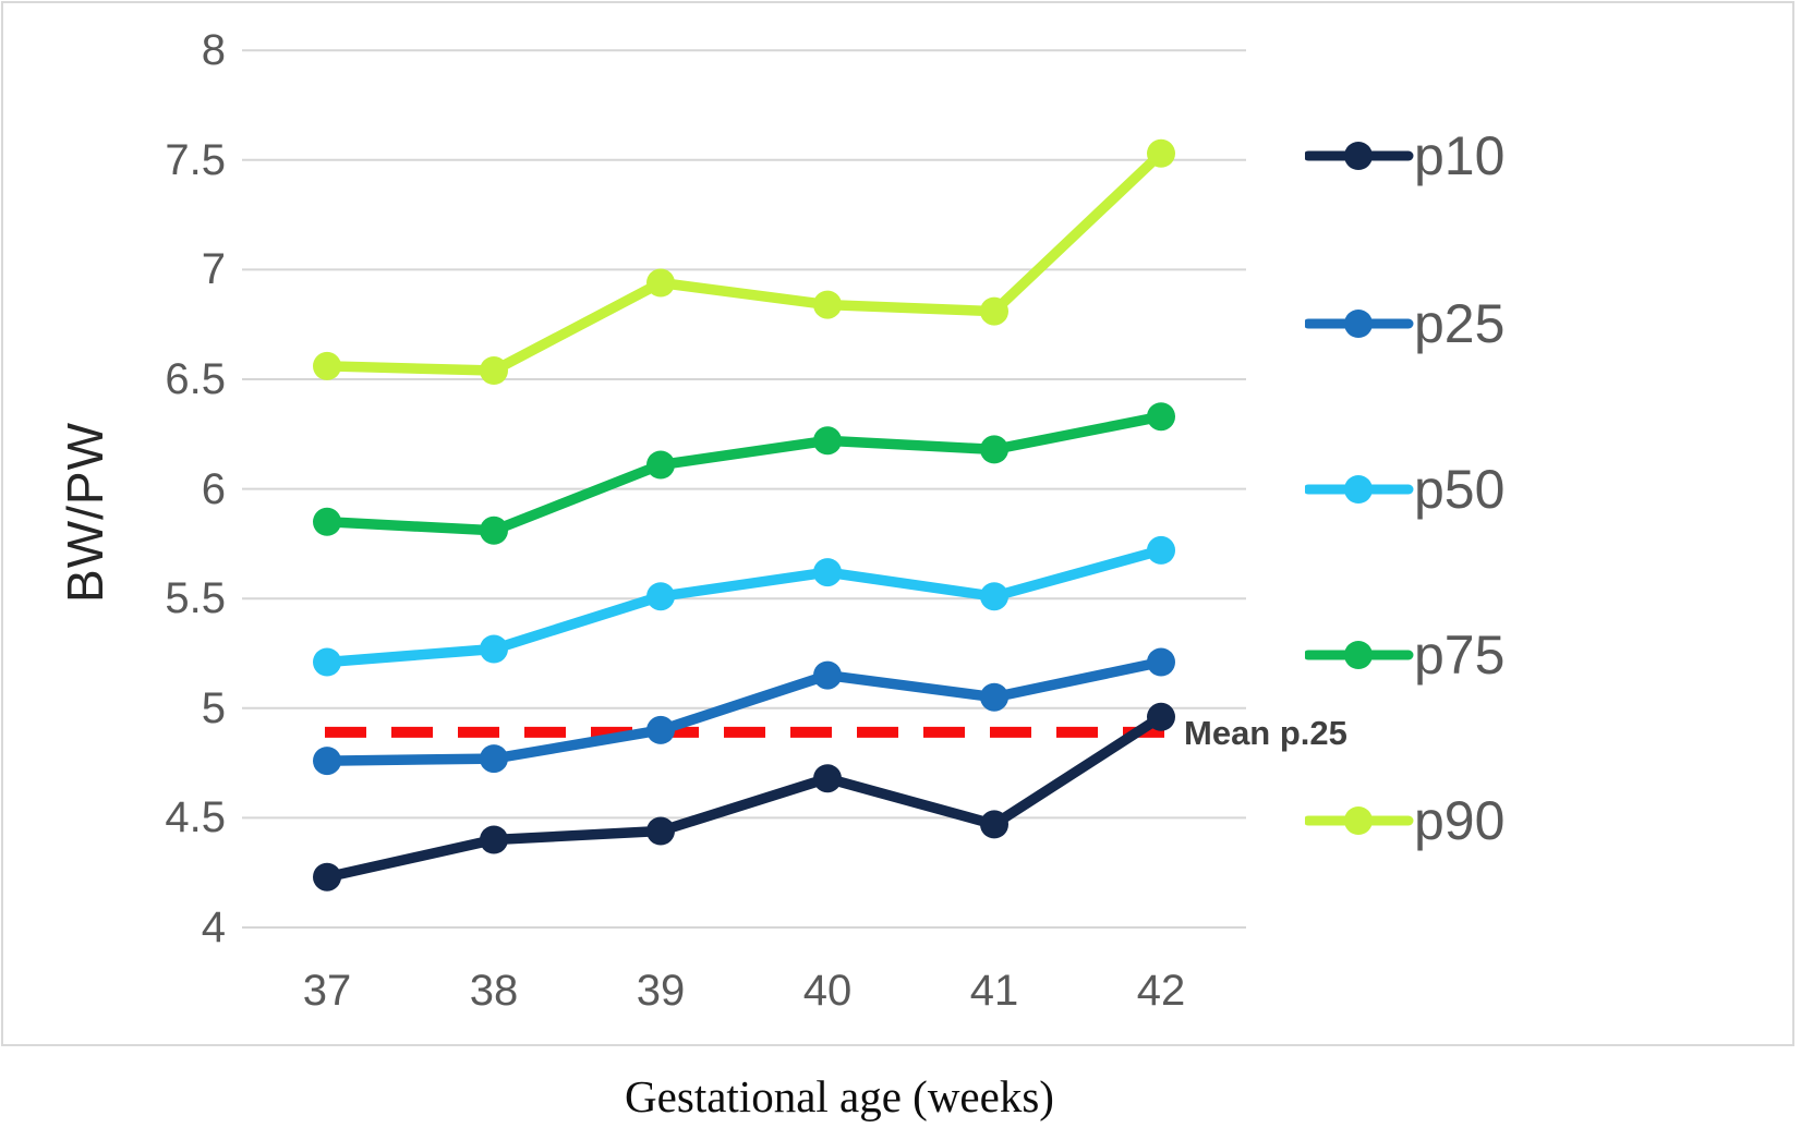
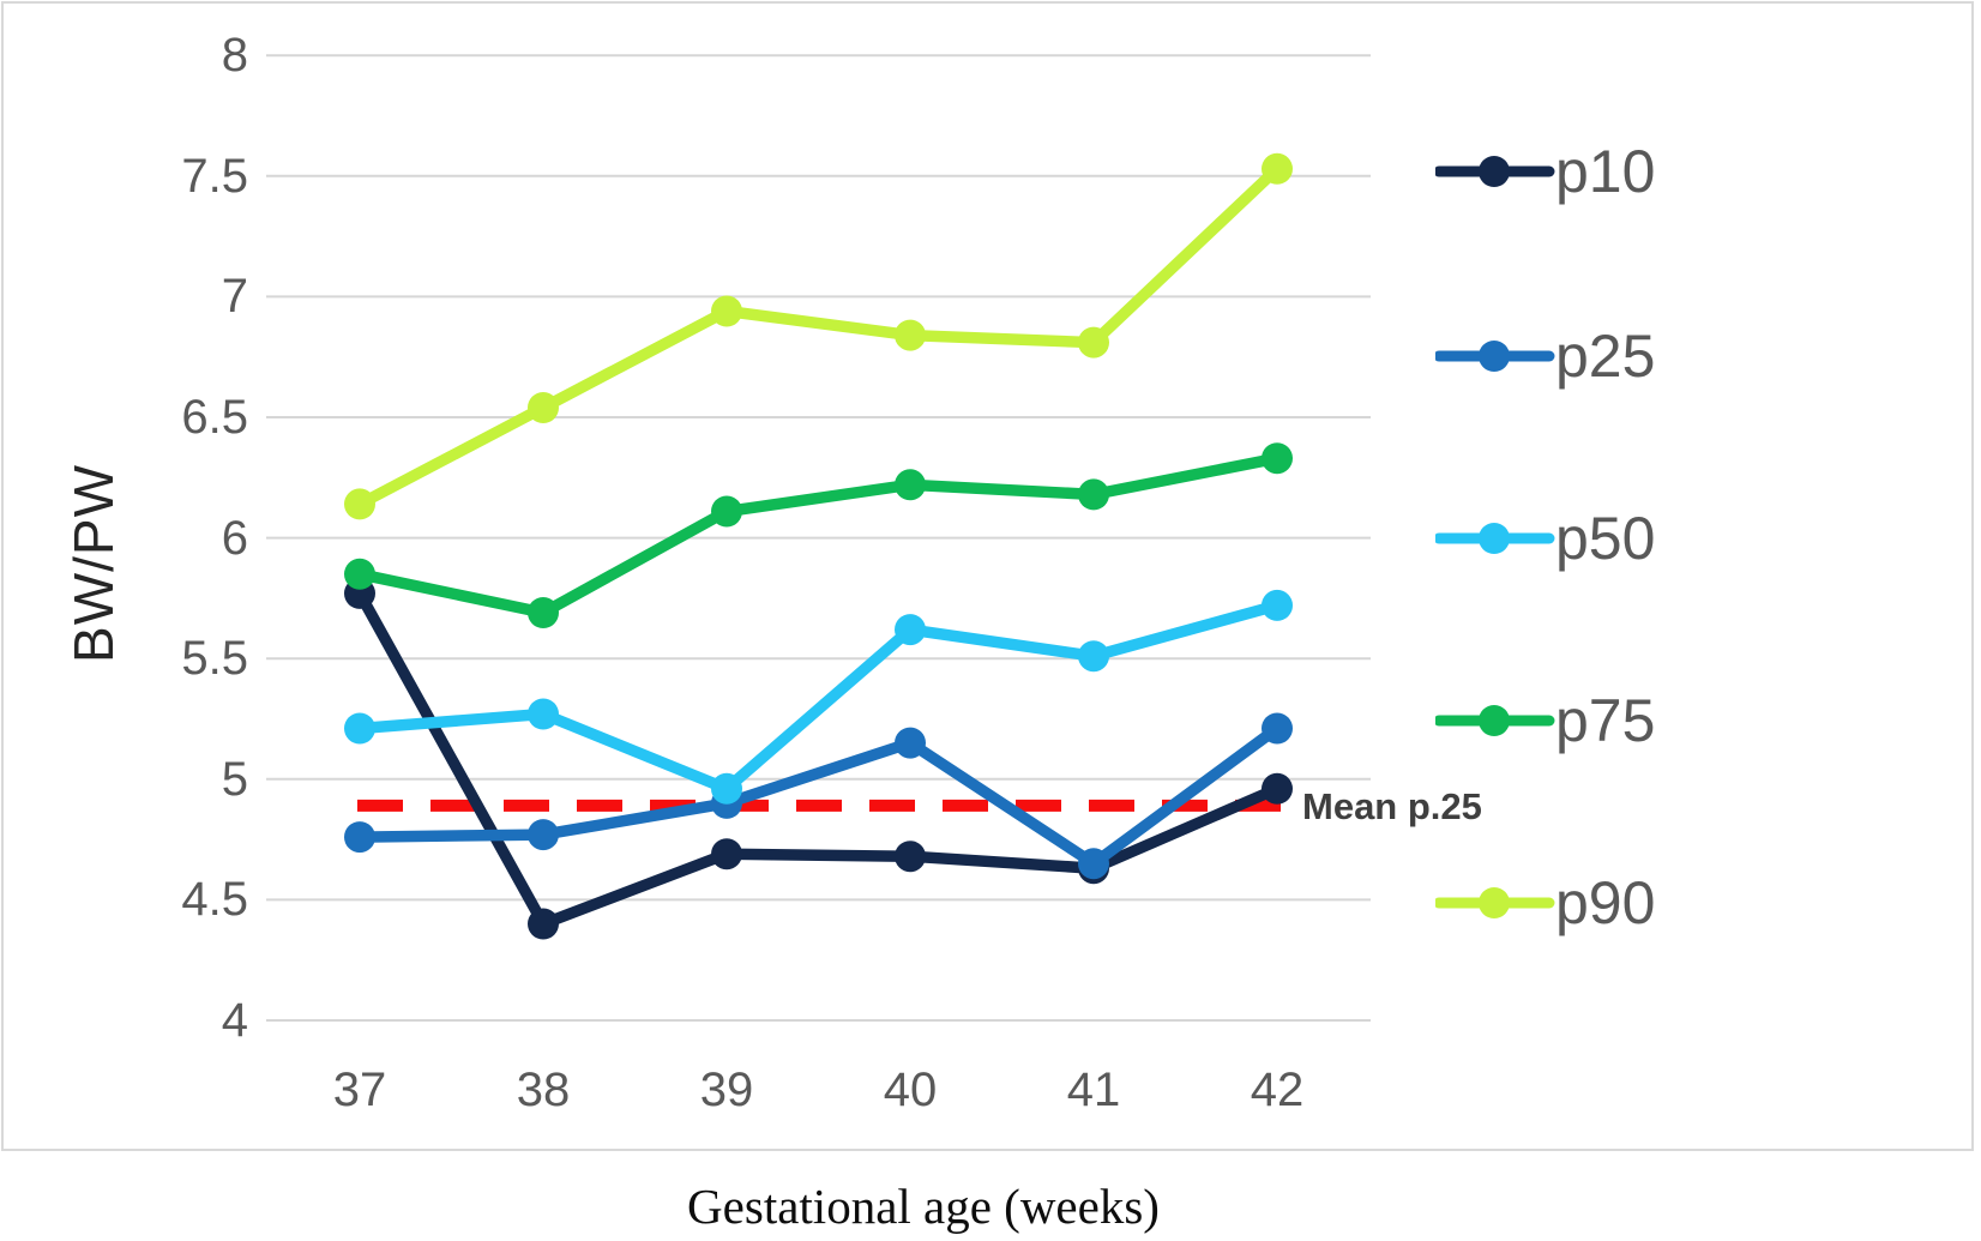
p10/37: 4.23 -> 5.77
p90/37: 6.56 -> 6.14
p75/38: 5.81 -> 5.69
p10/39: 4.44 -> 4.69
p50/39: 5.51 -> 4.96
p10/41: 4.47 -> 4.63
p25/41: 5.05 -> 4.65
